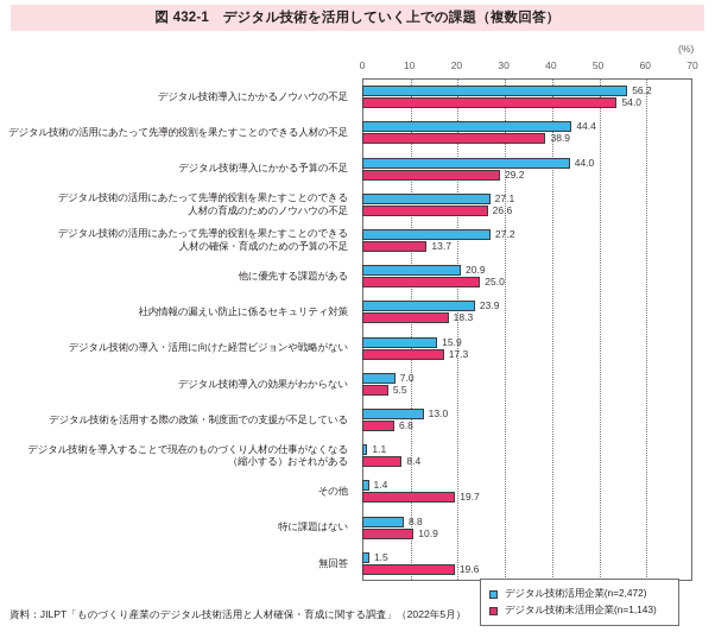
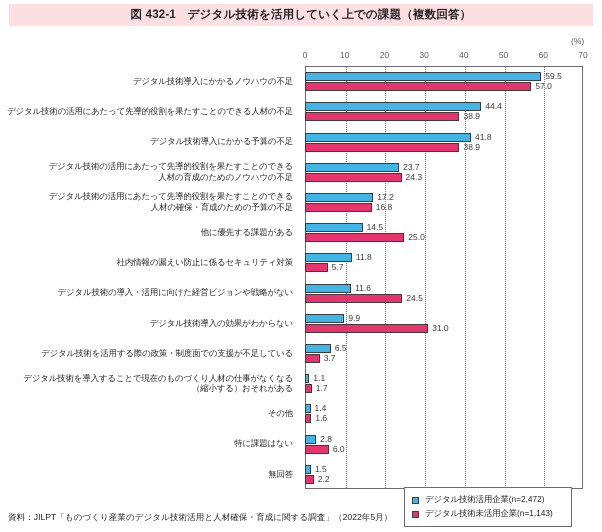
デジタル技術活用企業(n=2,472)/デジタル技術導入にかかるノウハウの不足: 56.2 -> 59.5
デジタル技術未活用企業(n=1,143)/デジタル技術導入にかかるノウハウの不足: 54.0 -> 57.0
デジタル技術活用企業(n=2,472)/デジタル技術導入にかかる予算の不足: 44.0 -> 41.8
デジタル技術未活用企業(n=1,143)/デジタル技術導入にかかる予算の不足: 29.2 -> 38.9
デジタル技術活用企業(n=2,472)/デジタル技術の活用にあたって先導的役割を果たすことのできる 人材の育成のためのノウハウの不足: 27.1 -> 23.7
デジタル技術未活用企業(n=1,143)/デジタル技術の活用にあたって先導的役割を果たすことのできる 人材の育成のためのノウハウの不足: 26.6 -> 24.3
デジタル技術活用企業(n=2,472)/デジタル技術の活用にあたって先導的役割を果たすことのできる 人材の確保・育成のための予算の不足: 27.2 -> 17.2
デジタル技術未活用企業(n=1,143)/デジタル技術の活用にあたって先導的役割を果たすことのできる 人材の確保・育成のための予算の不足: 13.7 -> 16.8
デジタル技術活用企業(n=2,472)/他に優先する課題がある: 20.9 -> 14.5
デジタル技術活用企業(n=2,472)/社内情報の漏えい防止に係るセキュリティ対策: 23.9 -> 11.8
デジタル技術未活用企業(n=1,143)/社内情報の漏えい防止に係るセキュリティ対策: 18.3 -> 5.7
デジタル技術活用企業(n=2,472)/デジタル技術の導入・活用に向けた経営ビジョンや戦略がない: 15.9 -> 11.6
デジタル技術未活用企業(n=1,143)/デジタル技術の導入・活用に向けた経営ビジョンや戦略がない: 17.3 -> 24.5
デジタル技術活用企業(n=2,472)/デジタル技術導入の効果がわからない: 7.0 -> 9.9
デジタル技術未活用企業(n=1,143)/デジタル技術導入の効果がわからない: 5.5 -> 31.0
デジタル技術活用企業(n=2,472)/デジタル技術を活用する際の政策・制度面での支援が不足している: 13.0 -> 6.5
デジタル技術未活用企業(n=1,143)/デジタル技術を活用する際の政策・制度面での支援が不足している: 6.8 -> 3.7
デジタル技術未活用企業(n=1,143)/デジタル技術を導入することで現在のものづくり人材の仕事がなくなる （縮小する）おそれがある: 8.4 -> 1.7
デジタル技術未活用企業(n=1,143)/その他: 19.7 -> 1.6
デジタル技術活用企業(n=2,472)/特に課題はない: 8.8 -> 2.8
デジタル技術未活用企業(n=1,143)/特に課題はない: 10.9 -> 6.0
デジタル技術未活用企業(n=1,143)/無回答: 19.6 -> 2.2
